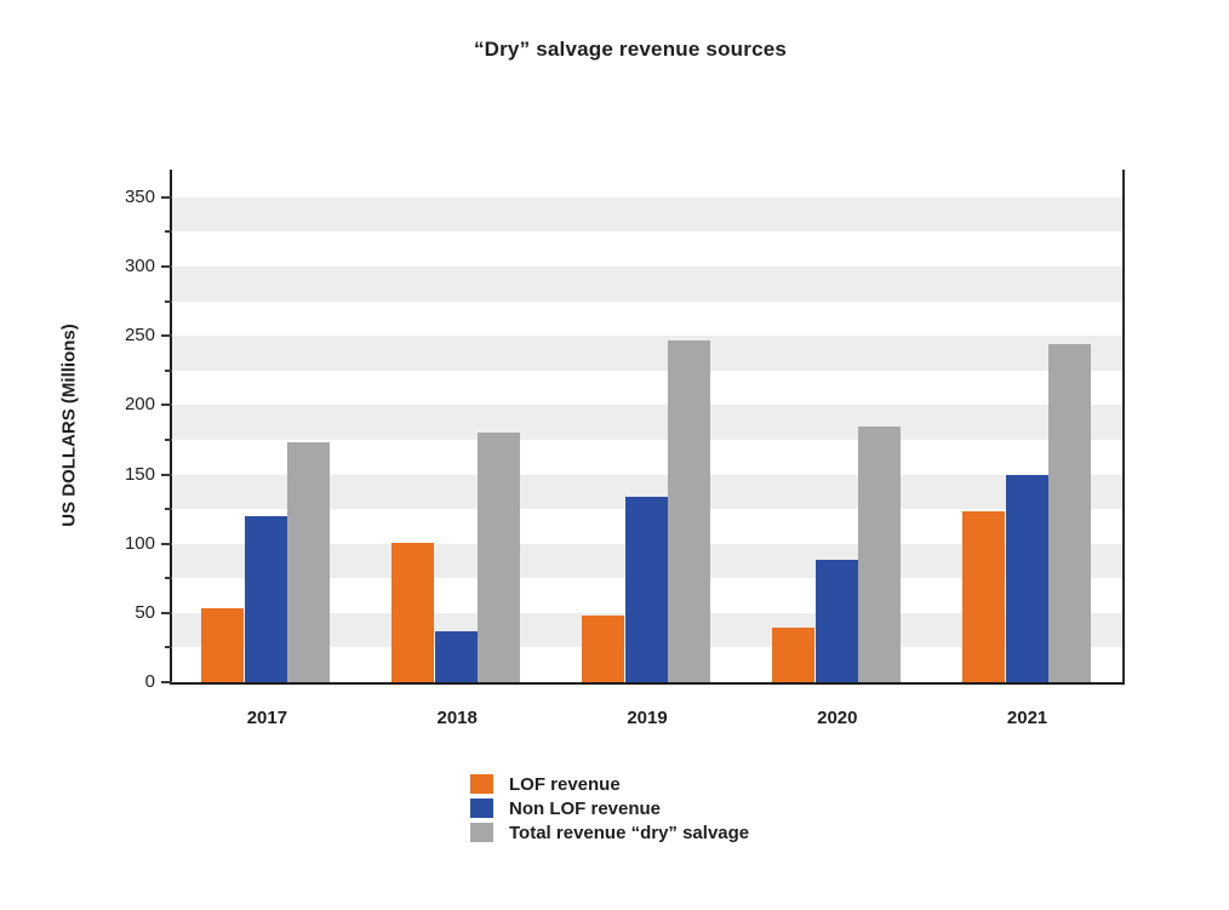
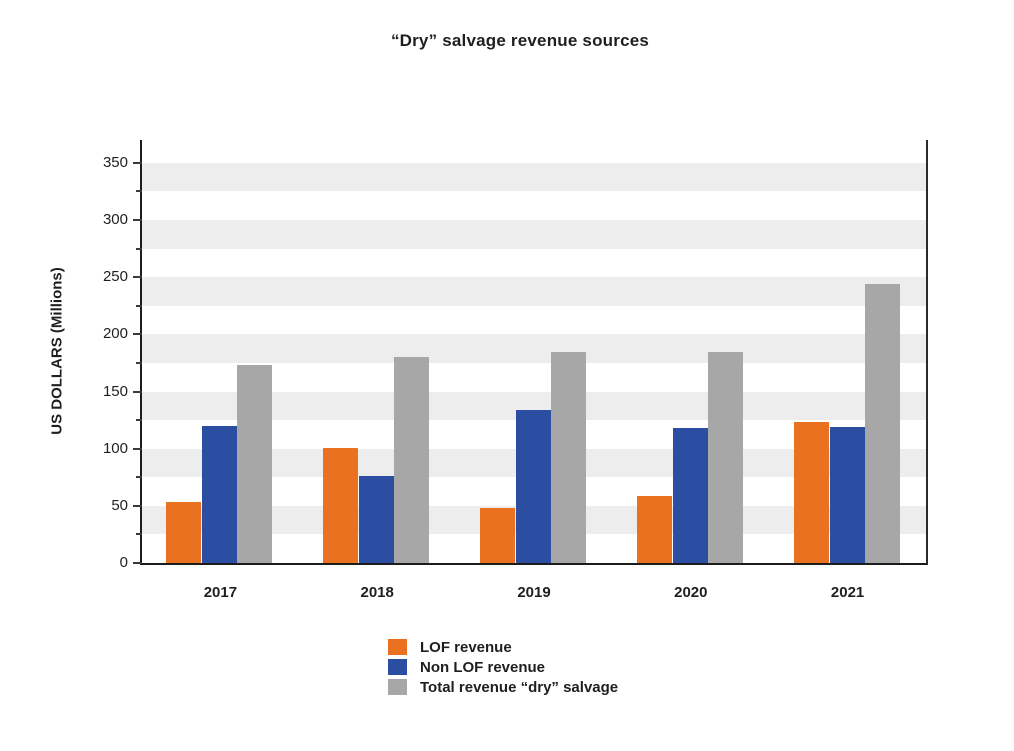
Non LOF revenue/2018: 37 -> 76
Total revenue “dry” salvage/2019: 247 -> 185
LOF revenue/2020: 39 -> 59
Non LOF revenue/2020: 88 -> 118
Non LOF revenue/2021: 150 -> 119
